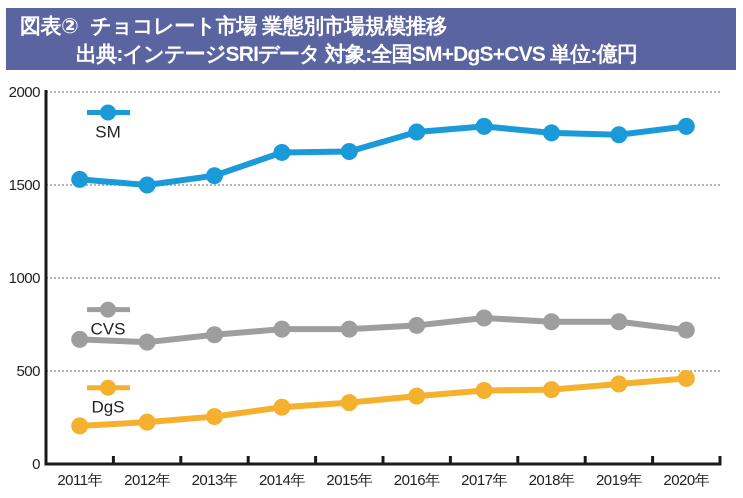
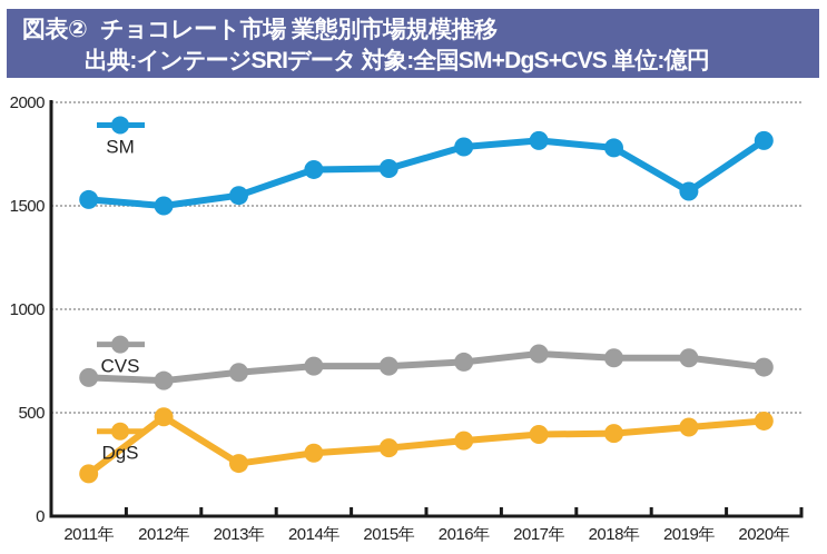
DgS/2012年: 220 -> 480
SM/2019年: 1770 -> 1570
